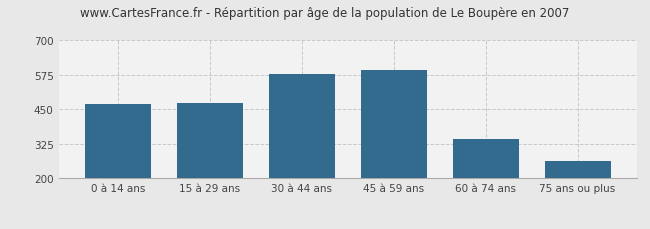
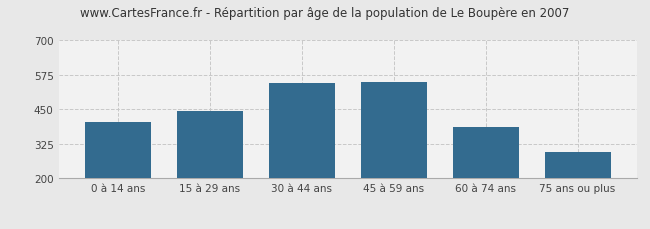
0 à 14 ans: 468 -> 405
15 à 29 ans: 472 -> 445
30 à 44 ans: 578 -> 545
45 à 59 ans: 592 -> 550
60 à 74 ans: 342 -> 385
75 ans ou plus: 262 -> 295
